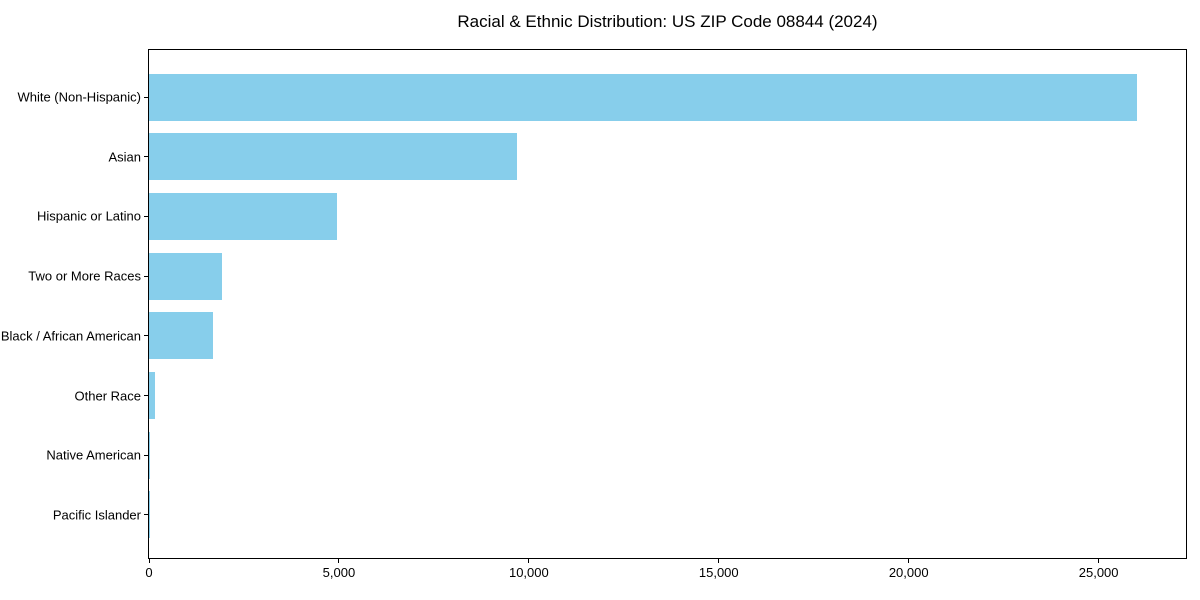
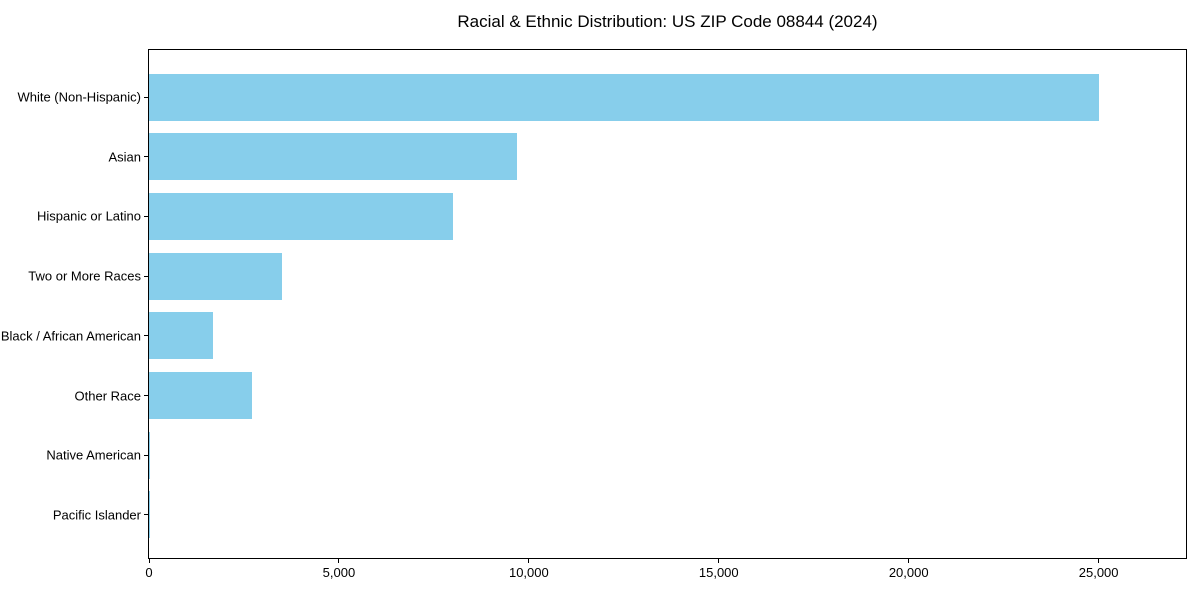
White (Non-Hispanic): 26000 -> 25000
Hispanic or Latino: 5000 -> 8000
Two or More Races: 1900 -> 3500
Other Race: 200 -> 2700
